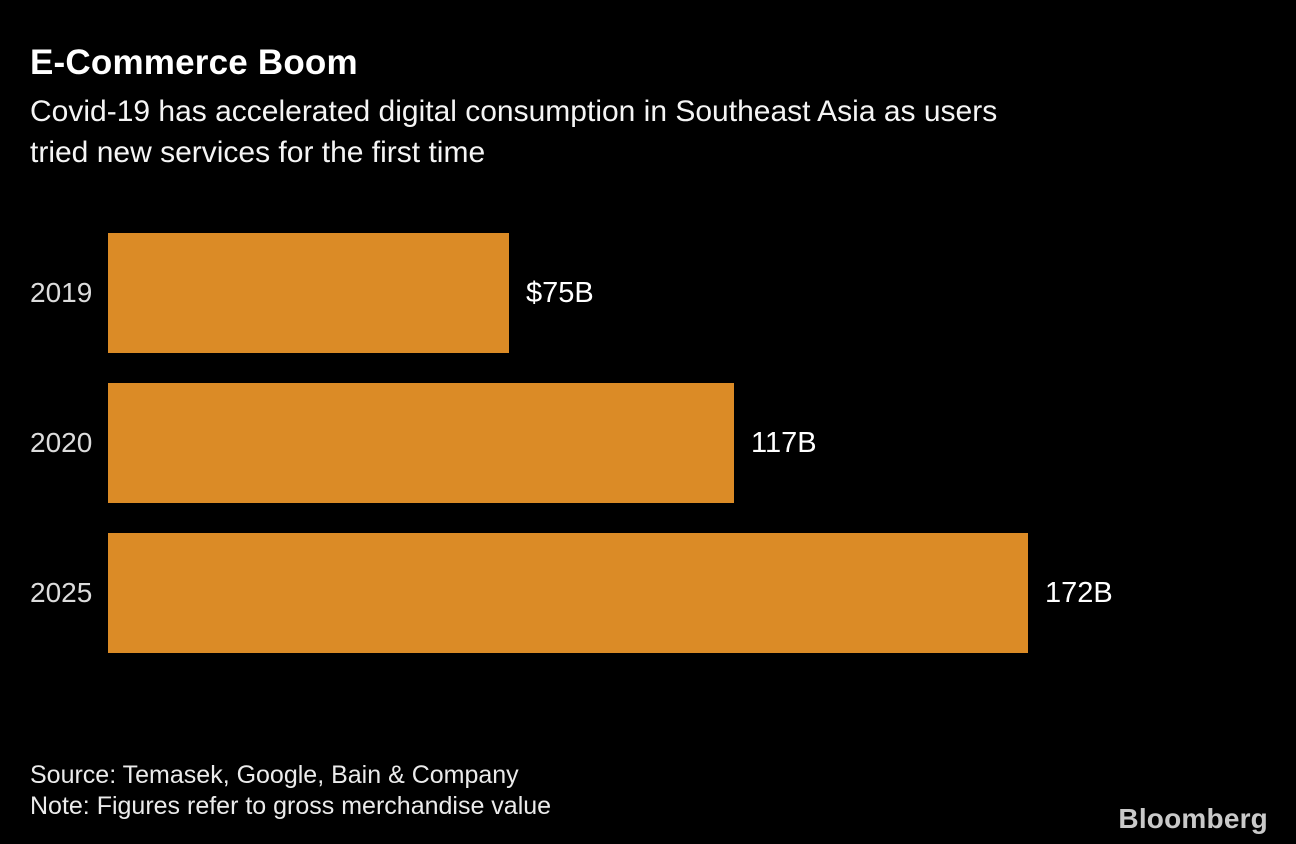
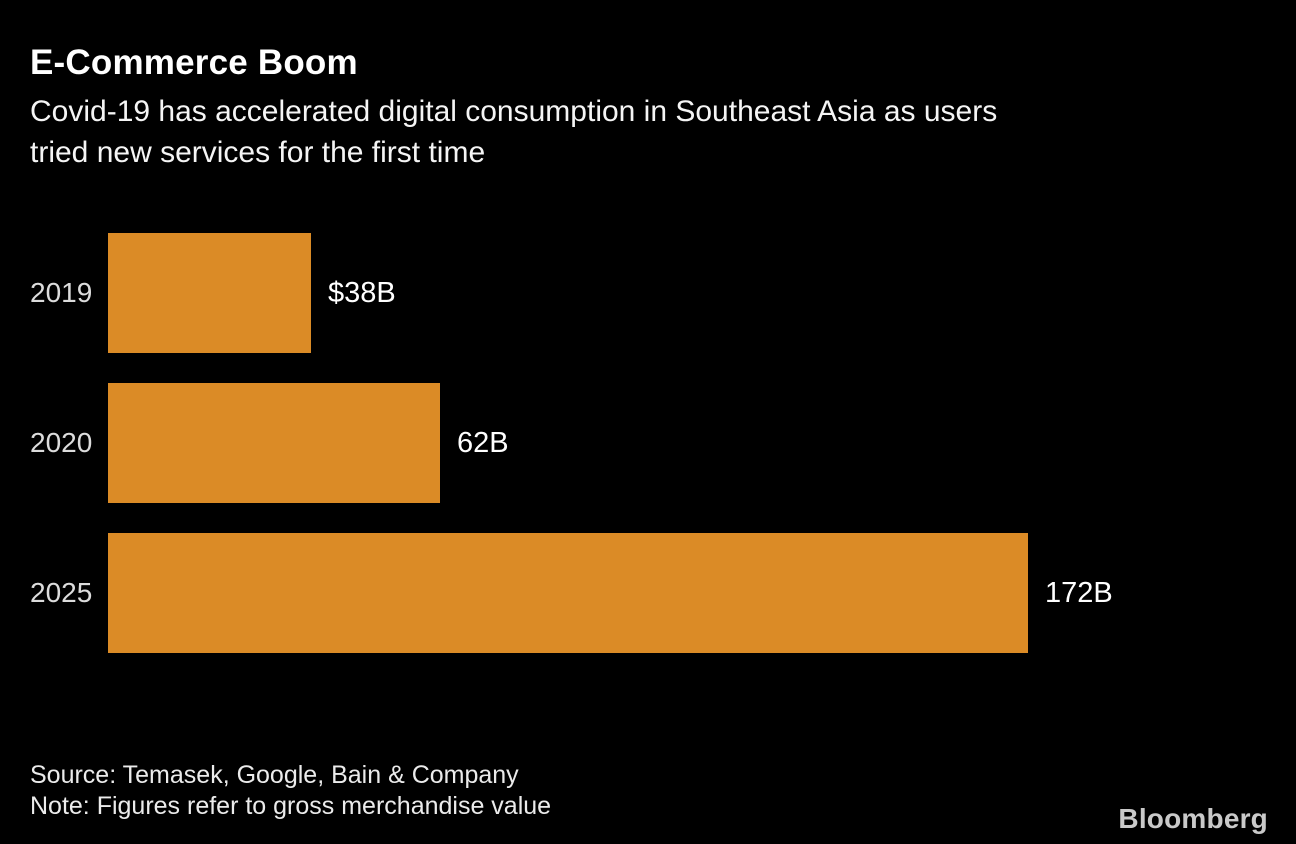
2019: $75B -> $38B
2020: 117B -> 62B
